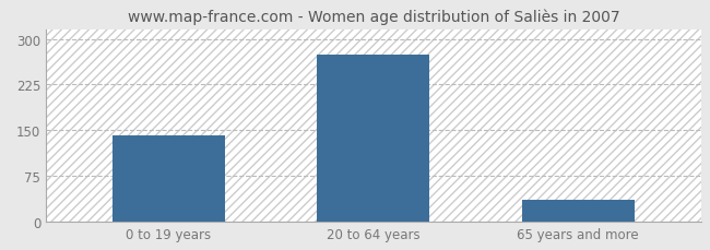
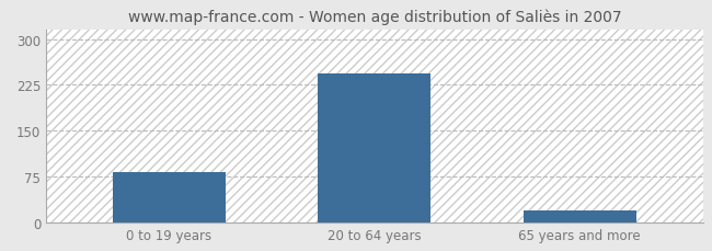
0 to 19 years: 142 -> 83
20 to 64 years: 274 -> 243
65 years and more: 36 -> 20
